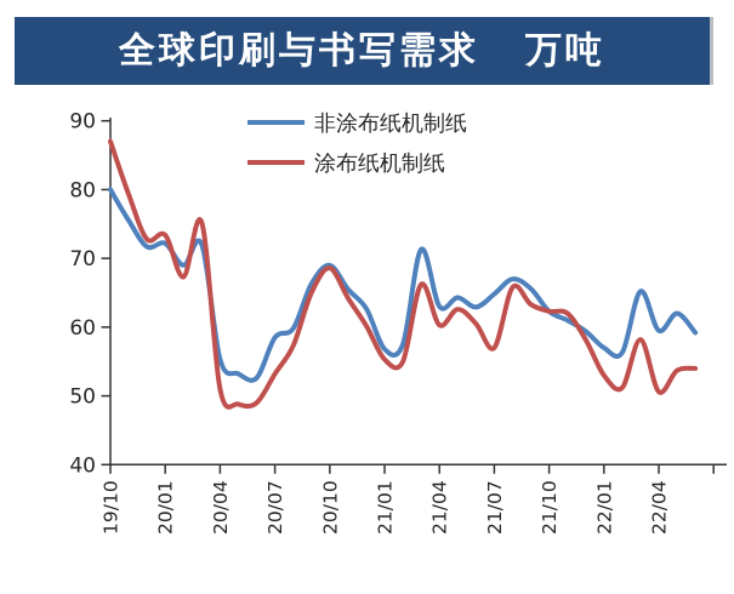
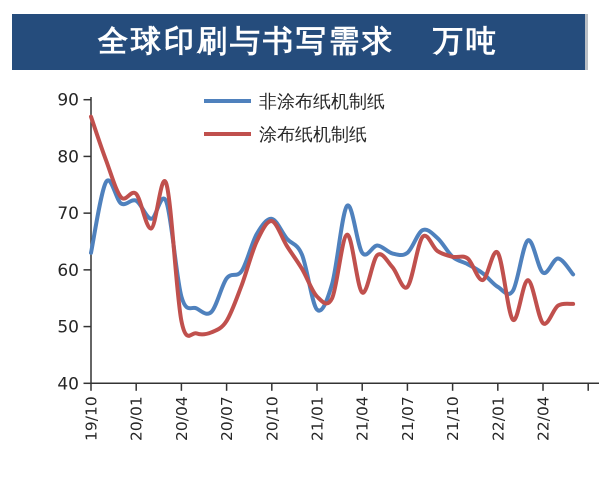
非涂布纸机制纸/19/10: 80 -> 63
涂布纸机制纸/20/07: 53 -> 51
非涂布纸机制纸/21/01: 57 -> 53
涂布纸机制纸/21/04: 60 -> 56
非涂布纸机制纸/21/07: 65 -> 63
涂布纸机制纸/22/01: 53 -> 63
